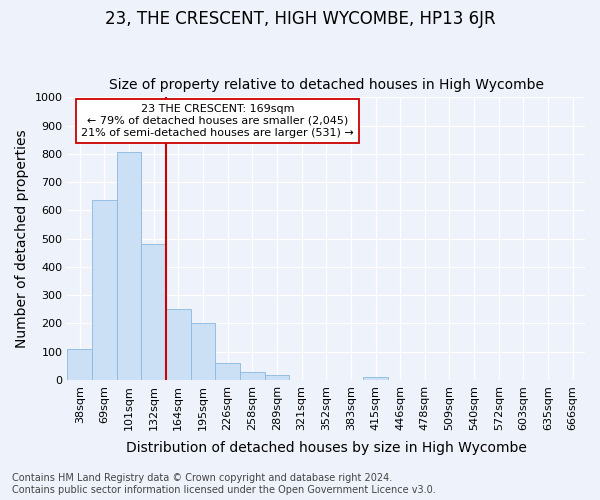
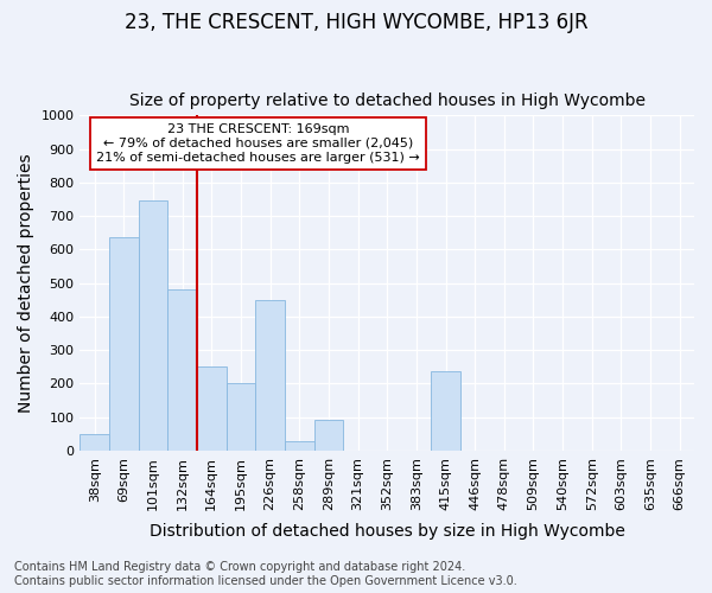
38sqm: 110 -> 50
101sqm: 805 -> 745
226sqm: 60 -> 450
289sqm: 18 -> 90
415sqm: 10 -> 235
